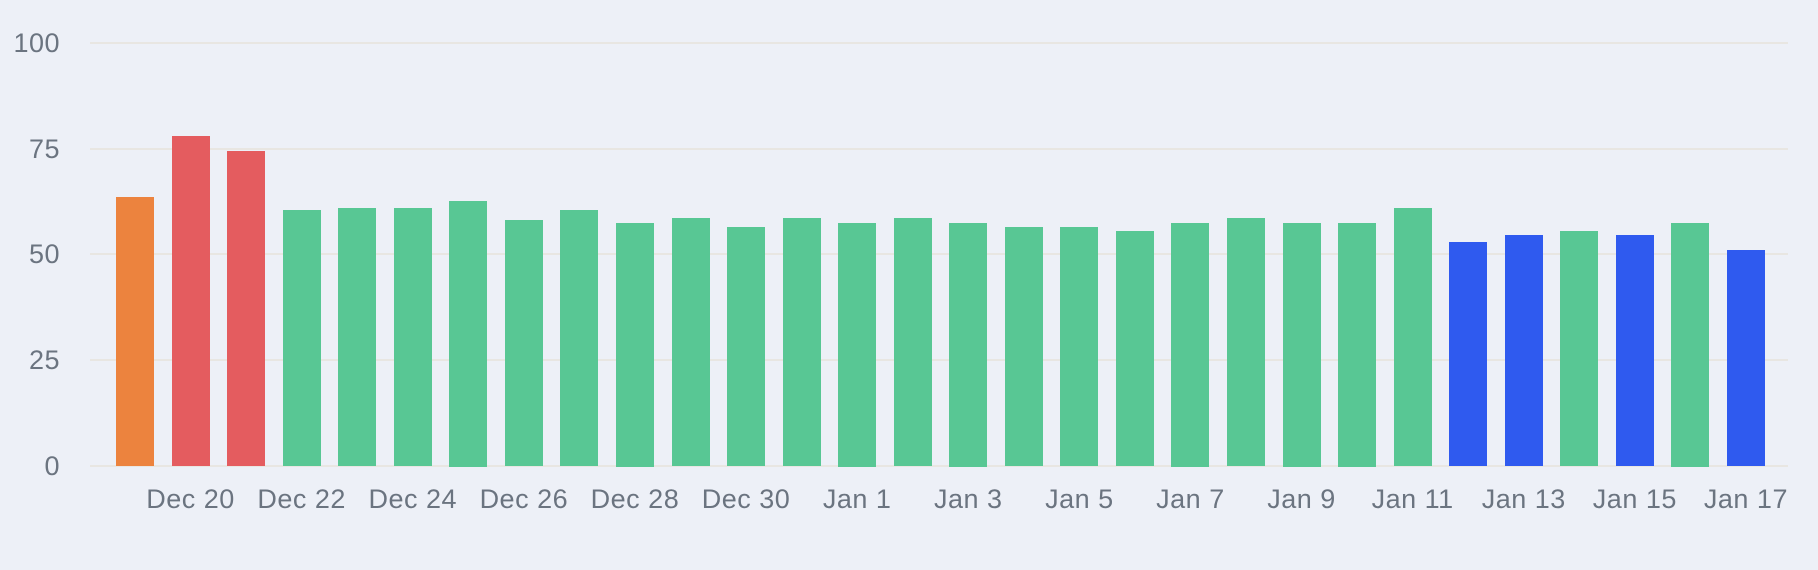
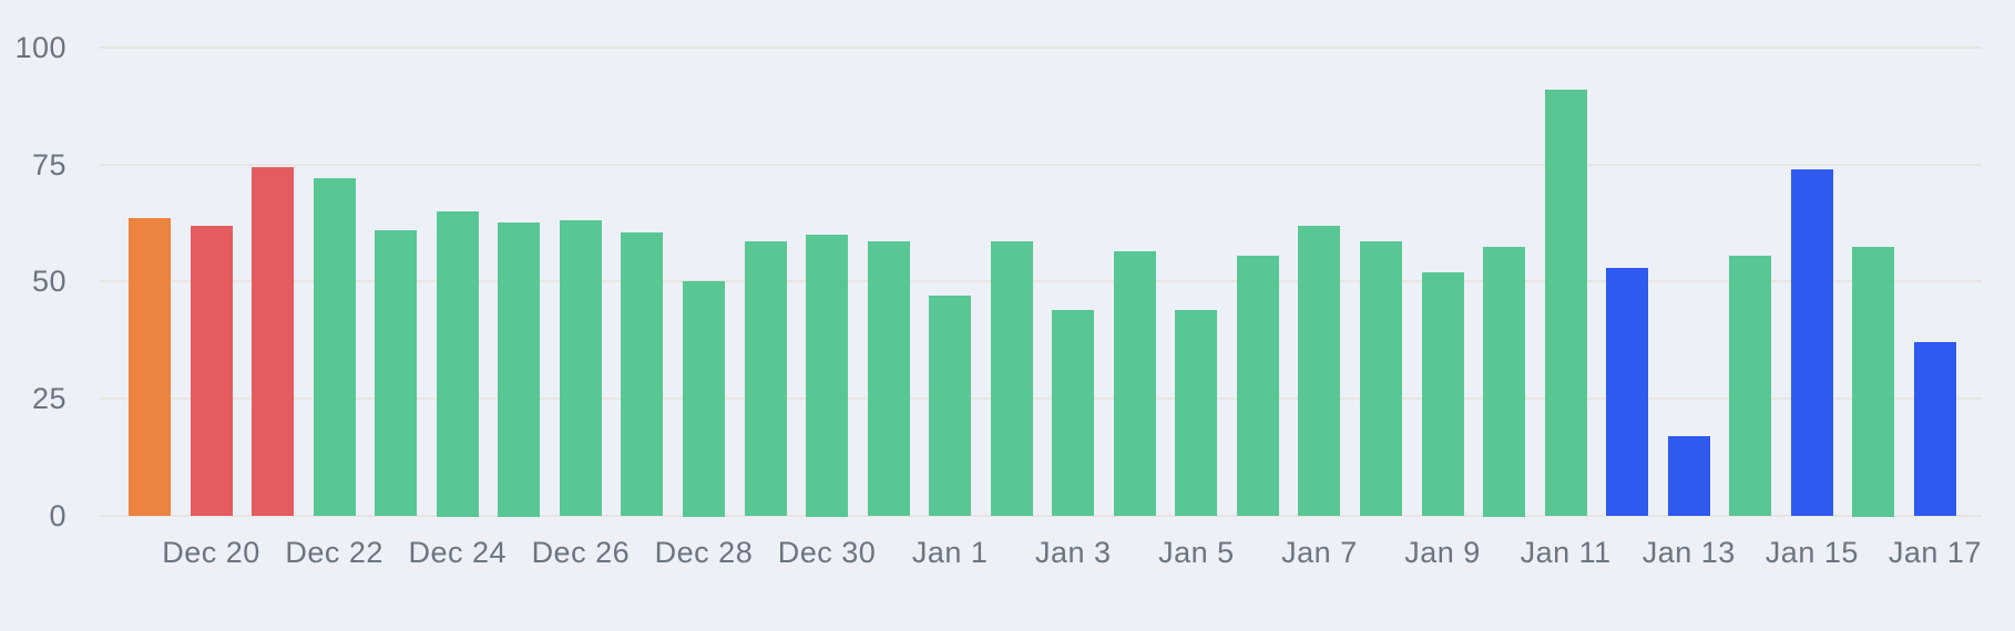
Dec 20: 78 -> 62
Dec 22: 60 -> 72
Dec 24: 61 -> 65
Dec 26: 58 -> 63
Dec 28: 58 -> 50
Dec 30: 56 -> 60
Jan 1: 58 -> 47
Jan 3: 58 -> 44
Jan 5: 56 -> 44
Jan 7: 58 -> 62
Jan 9: 58 -> 52
Jan 11: 61 -> 91
Jan 13: 54 -> 17
Jan 15: 54 -> 74
Jan 17: 51 -> 37
